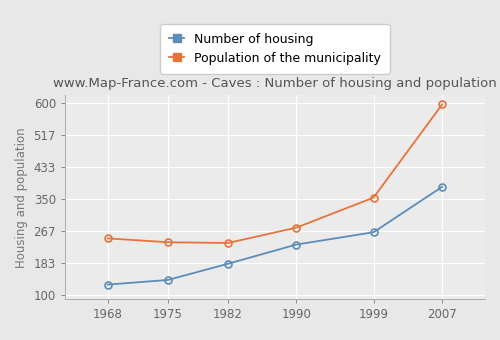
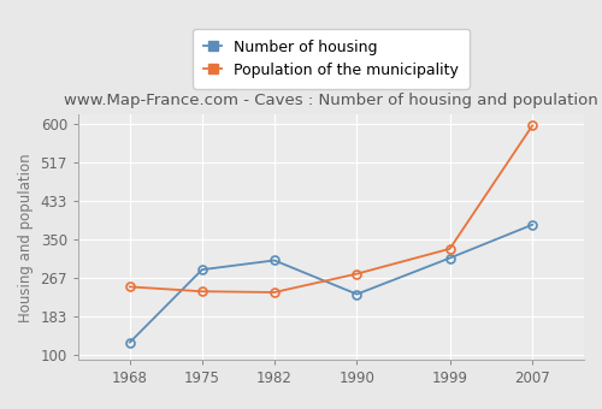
Number of housing/1975: 140 -> 285
Number of housing/1982: 182 -> 305
Number of housing/1999: 264 -> 310
Population of the municipality/1999: 354 -> 330
